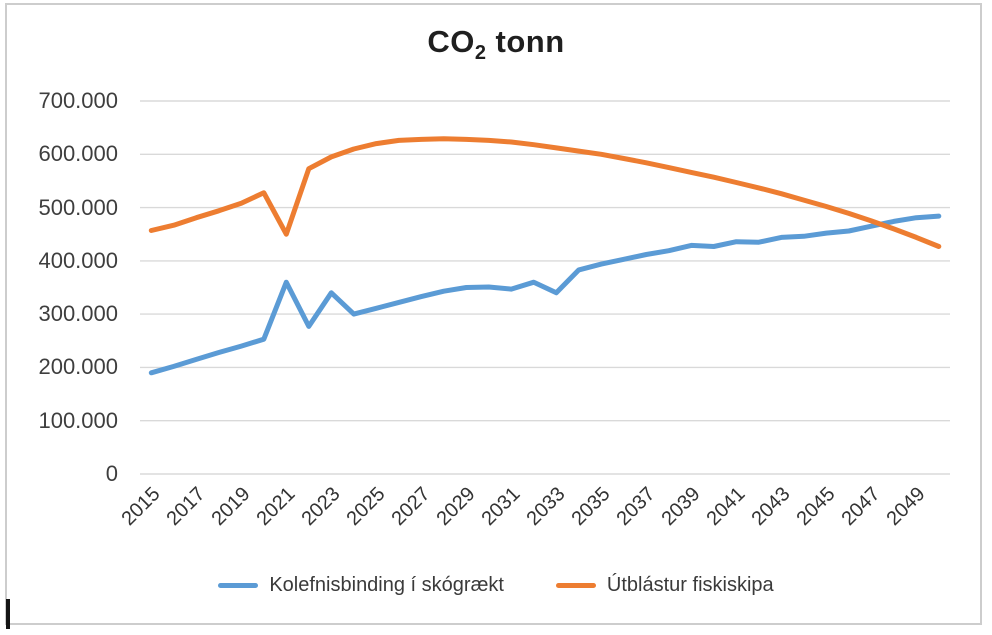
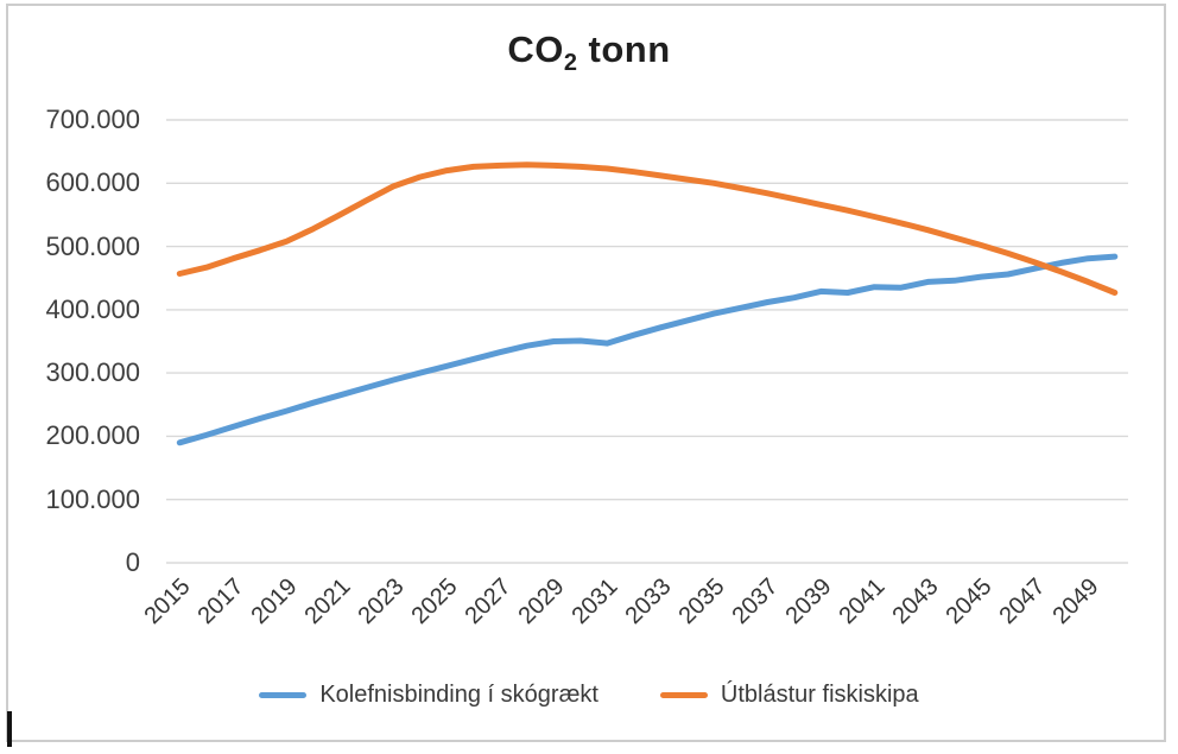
Kolefnisbinding í skógrækt/2021: 360000 -> 260000
Útblástur fiskiskipa/2021: 450000 -> 550000
Kolefnisbinding í skógrækt/2023: 340000 -> 290000
Kolefnisbinding í skógrækt/2033: 340000 -> 370000
